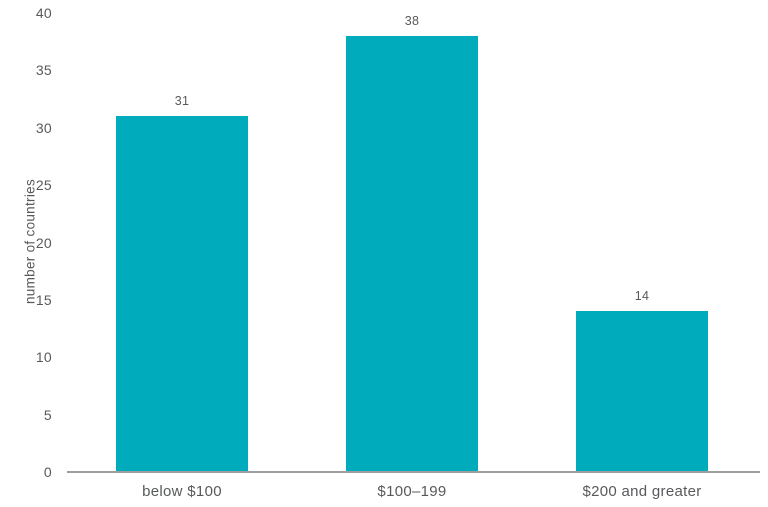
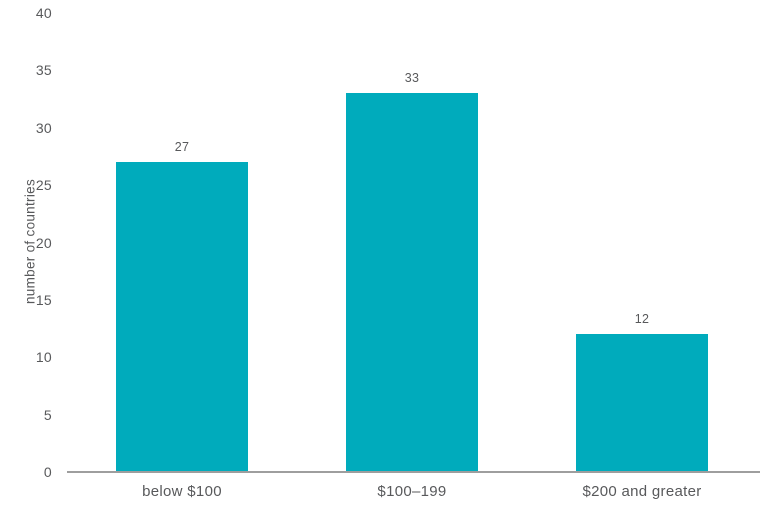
below $100: 31 -> 27
$100–199: 38 -> 33
$200 and greater: 14 -> 12
